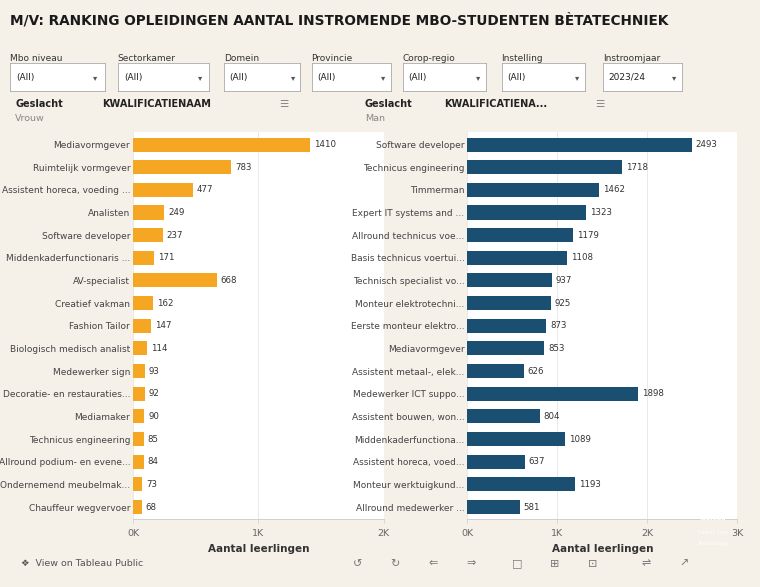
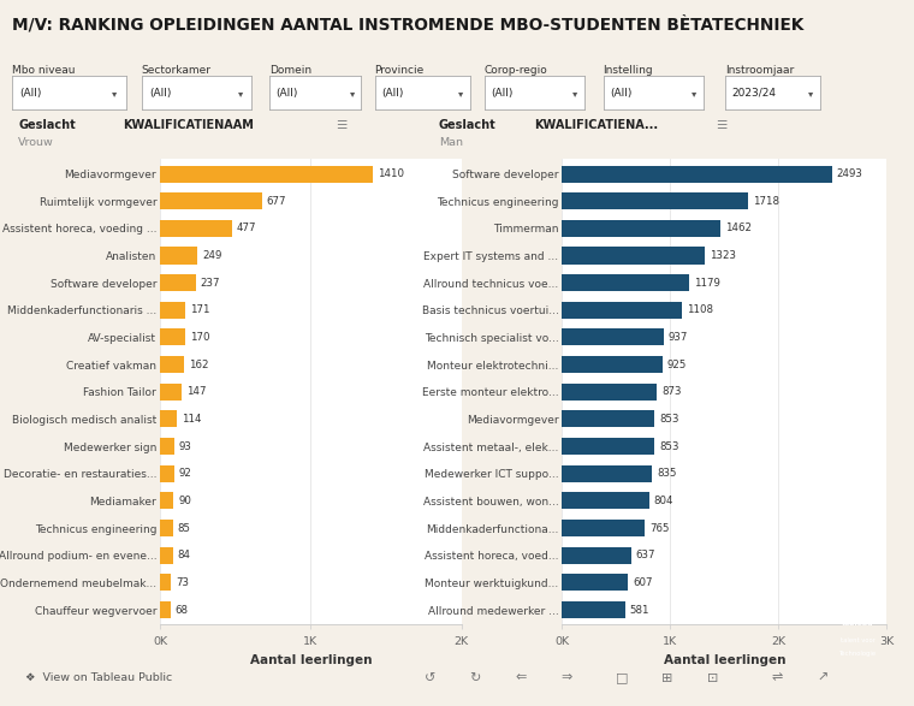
Ruimtelijk vormgever: 783 -> 677
AV-specialist: 668 -> 170
Assistent metaal-, elek...: 626 -> 853
Medewerker ICT suppo...: 1898 -> 835
Middenkaderfunctiona...: 1089 -> 765
Monteur werktuigkund...: 1193 -> 607
